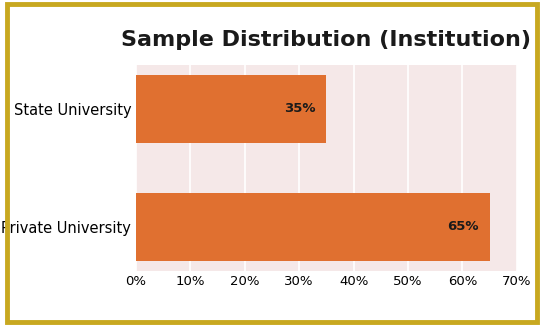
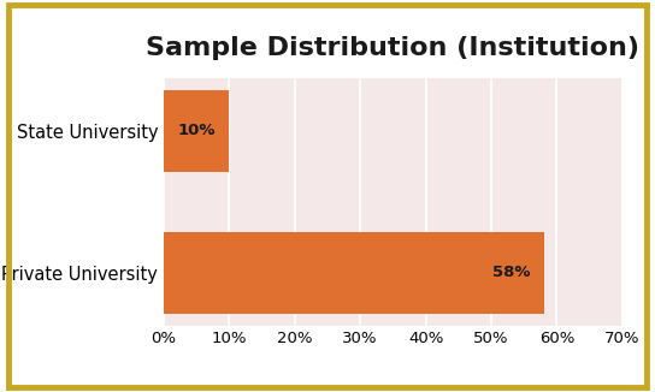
State University: 35% -> 10%
Private University: 65% -> 58%
